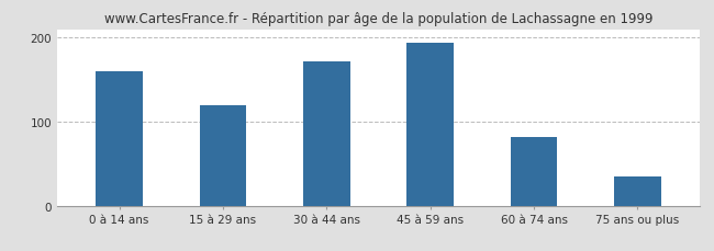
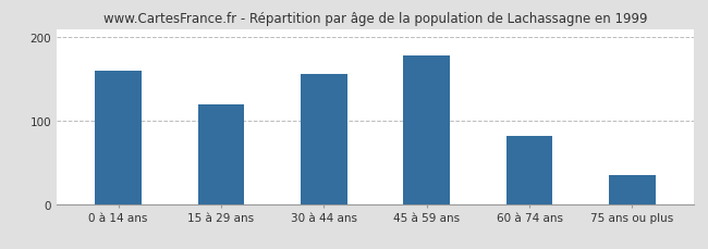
30 à 44 ans: 172 -> 156
45 à 59 ans: 194 -> 178
